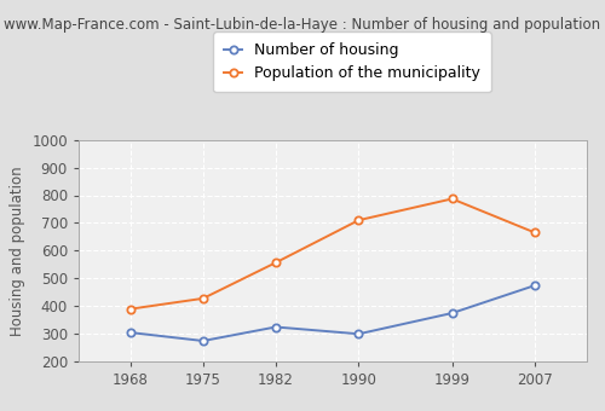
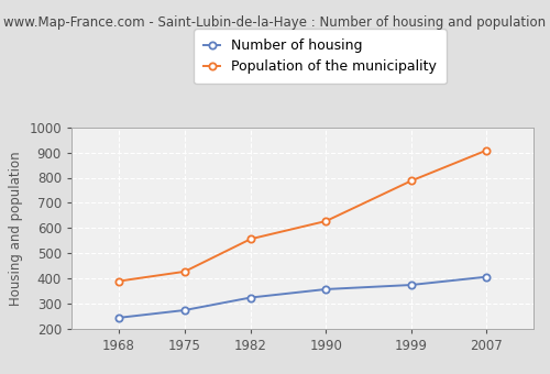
Number of housing/1968: 305 -> 245
Number of housing/1990: 300 -> 358
Population of the municipality/1990: 710 -> 628
Number of housing/2007: 475 -> 407
Population of the municipality/2007: 665 -> 908
